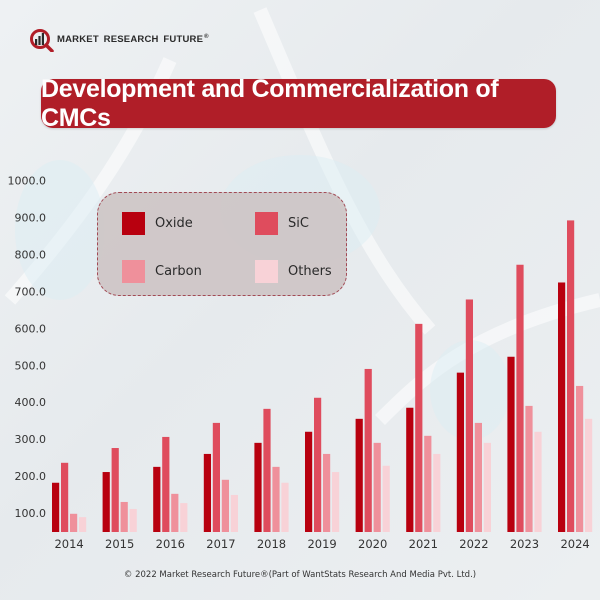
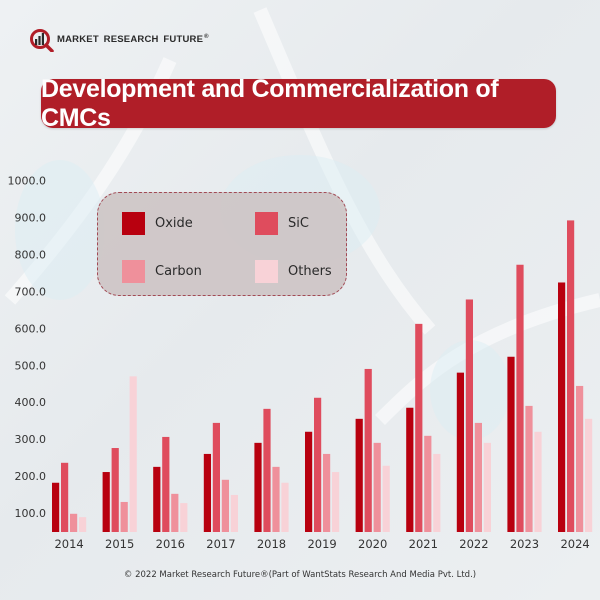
Others/2015: 110 -> 470
